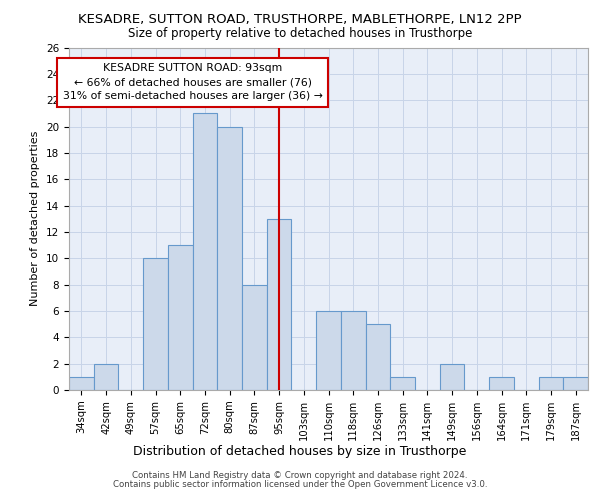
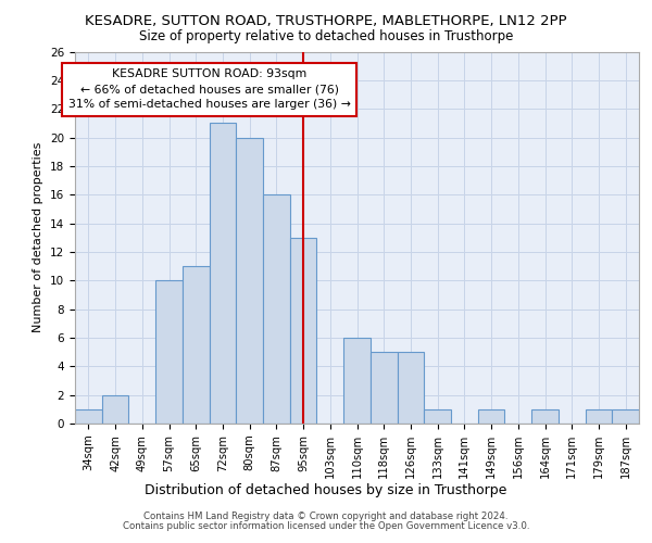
87sqm: 8 -> 16
118sqm: 6 -> 5
149sqm: 2 -> 1
